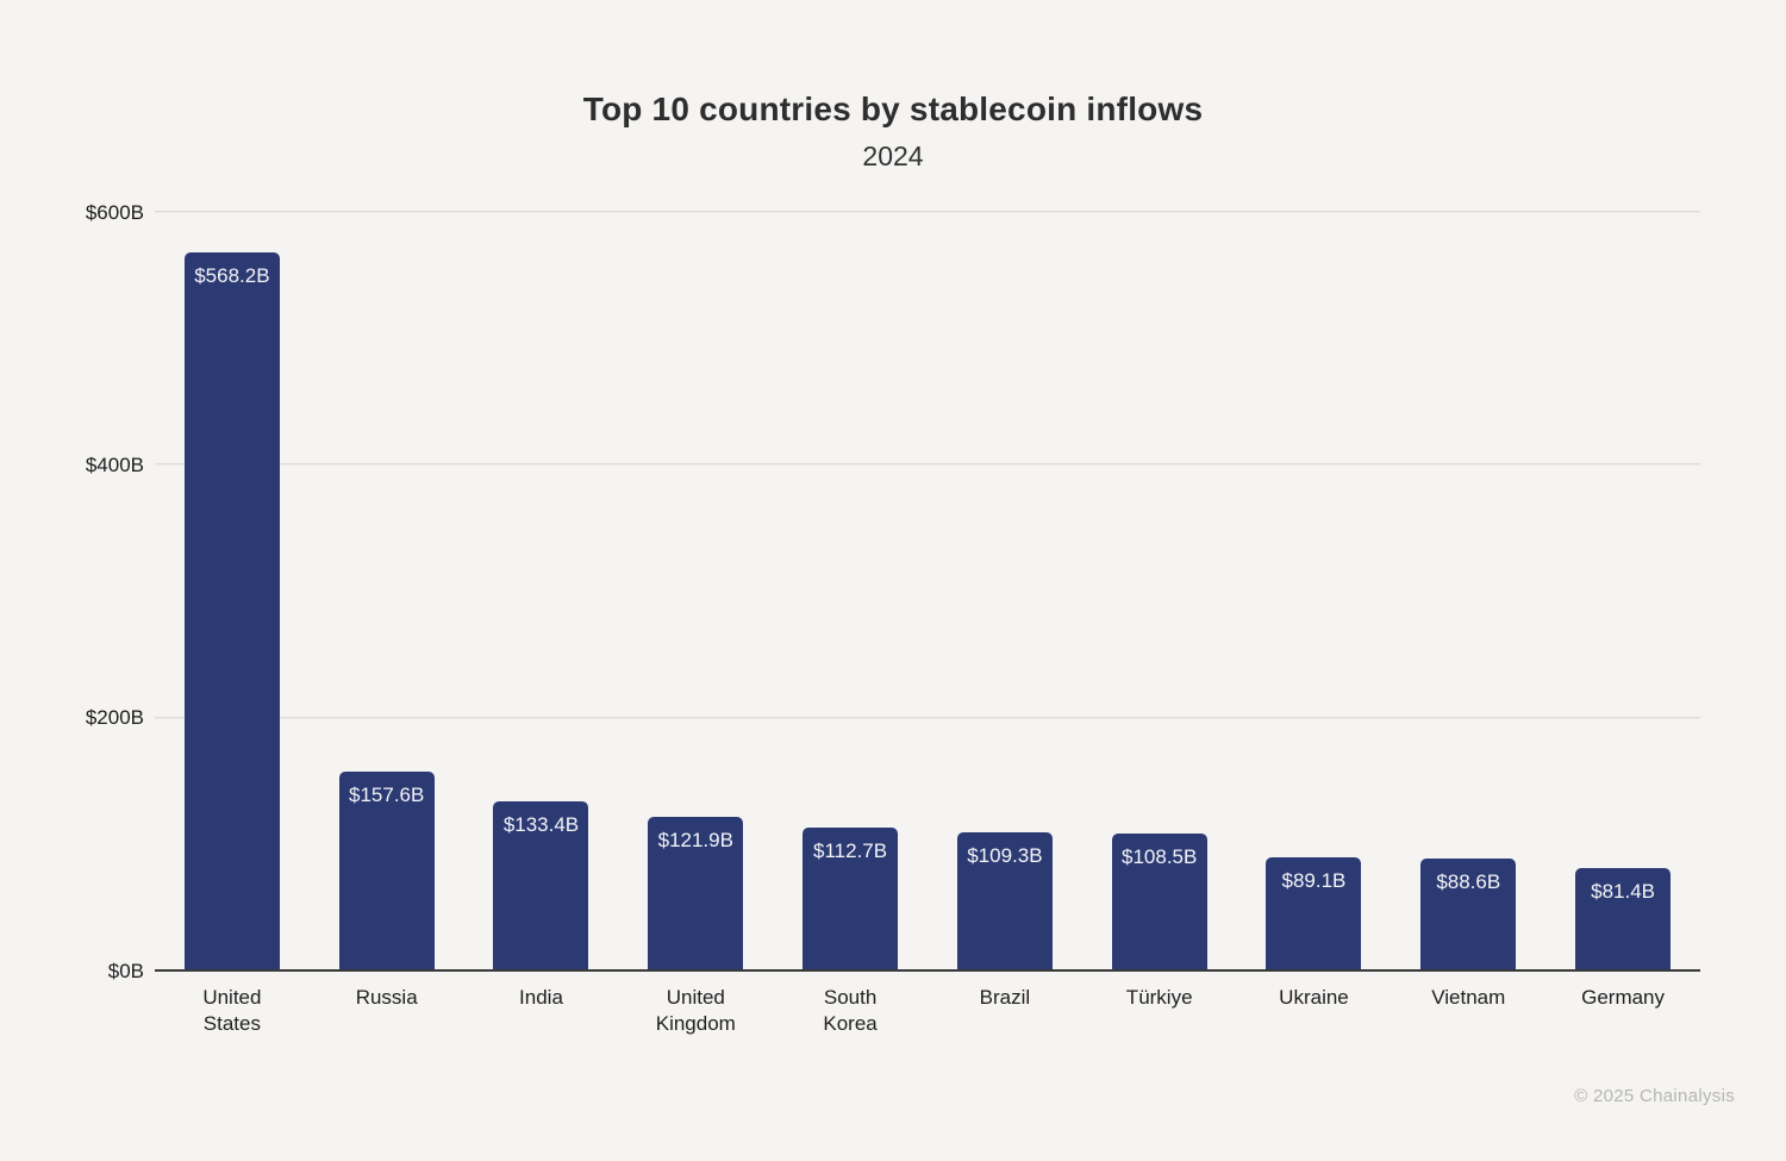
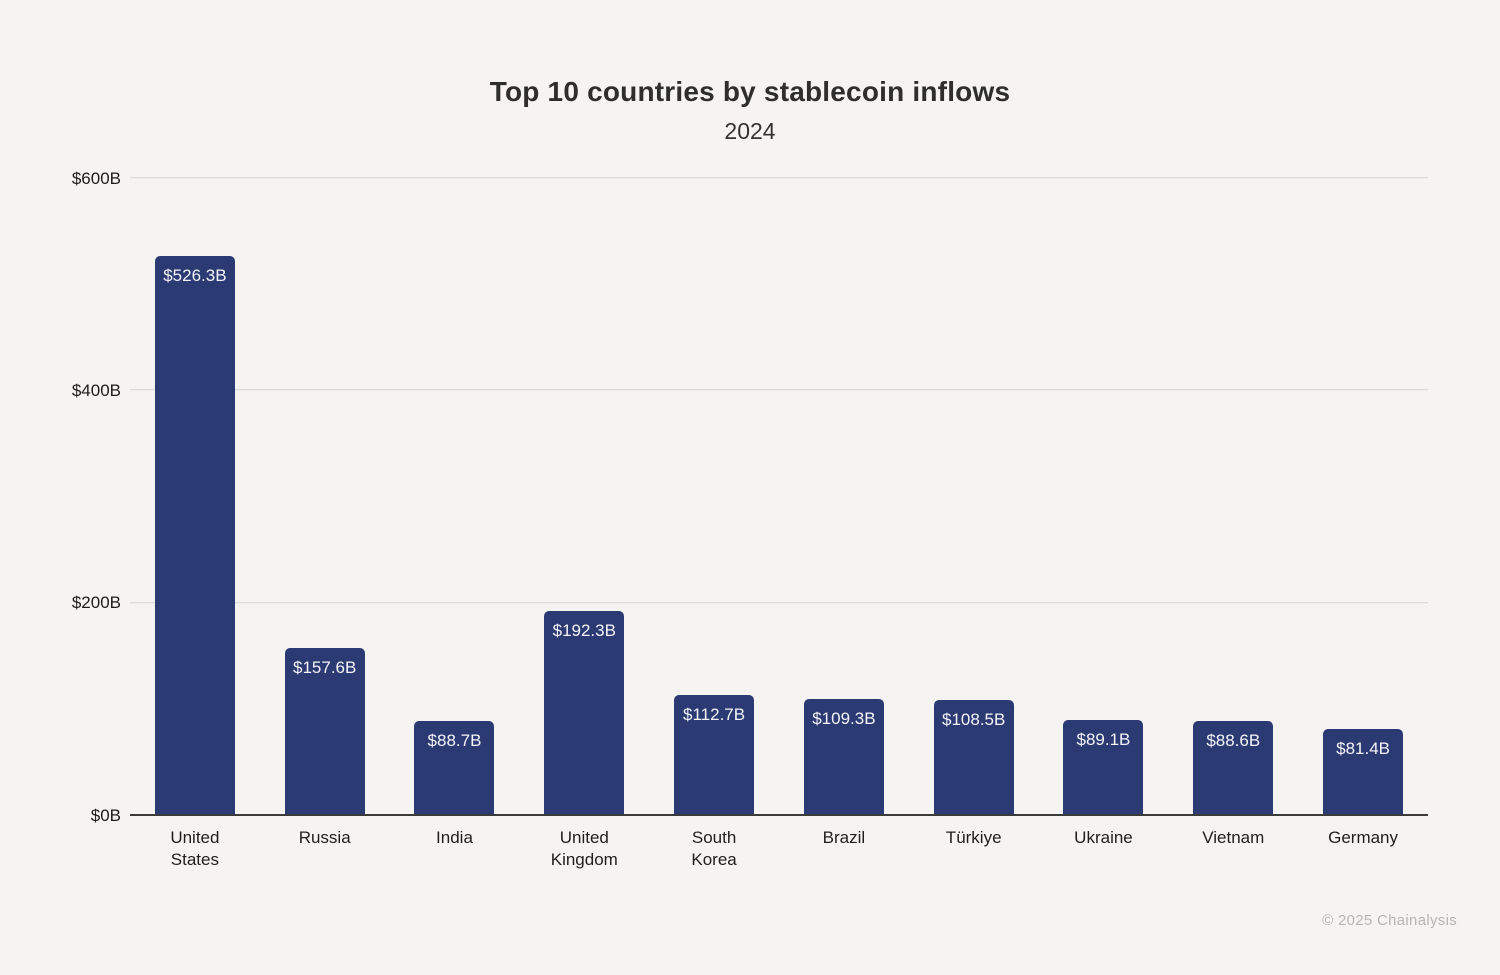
United States: $568.2B -> $526.3B
India: $133.4B -> $88.7B
United Kingdom: $121.9B -> $192.3B
